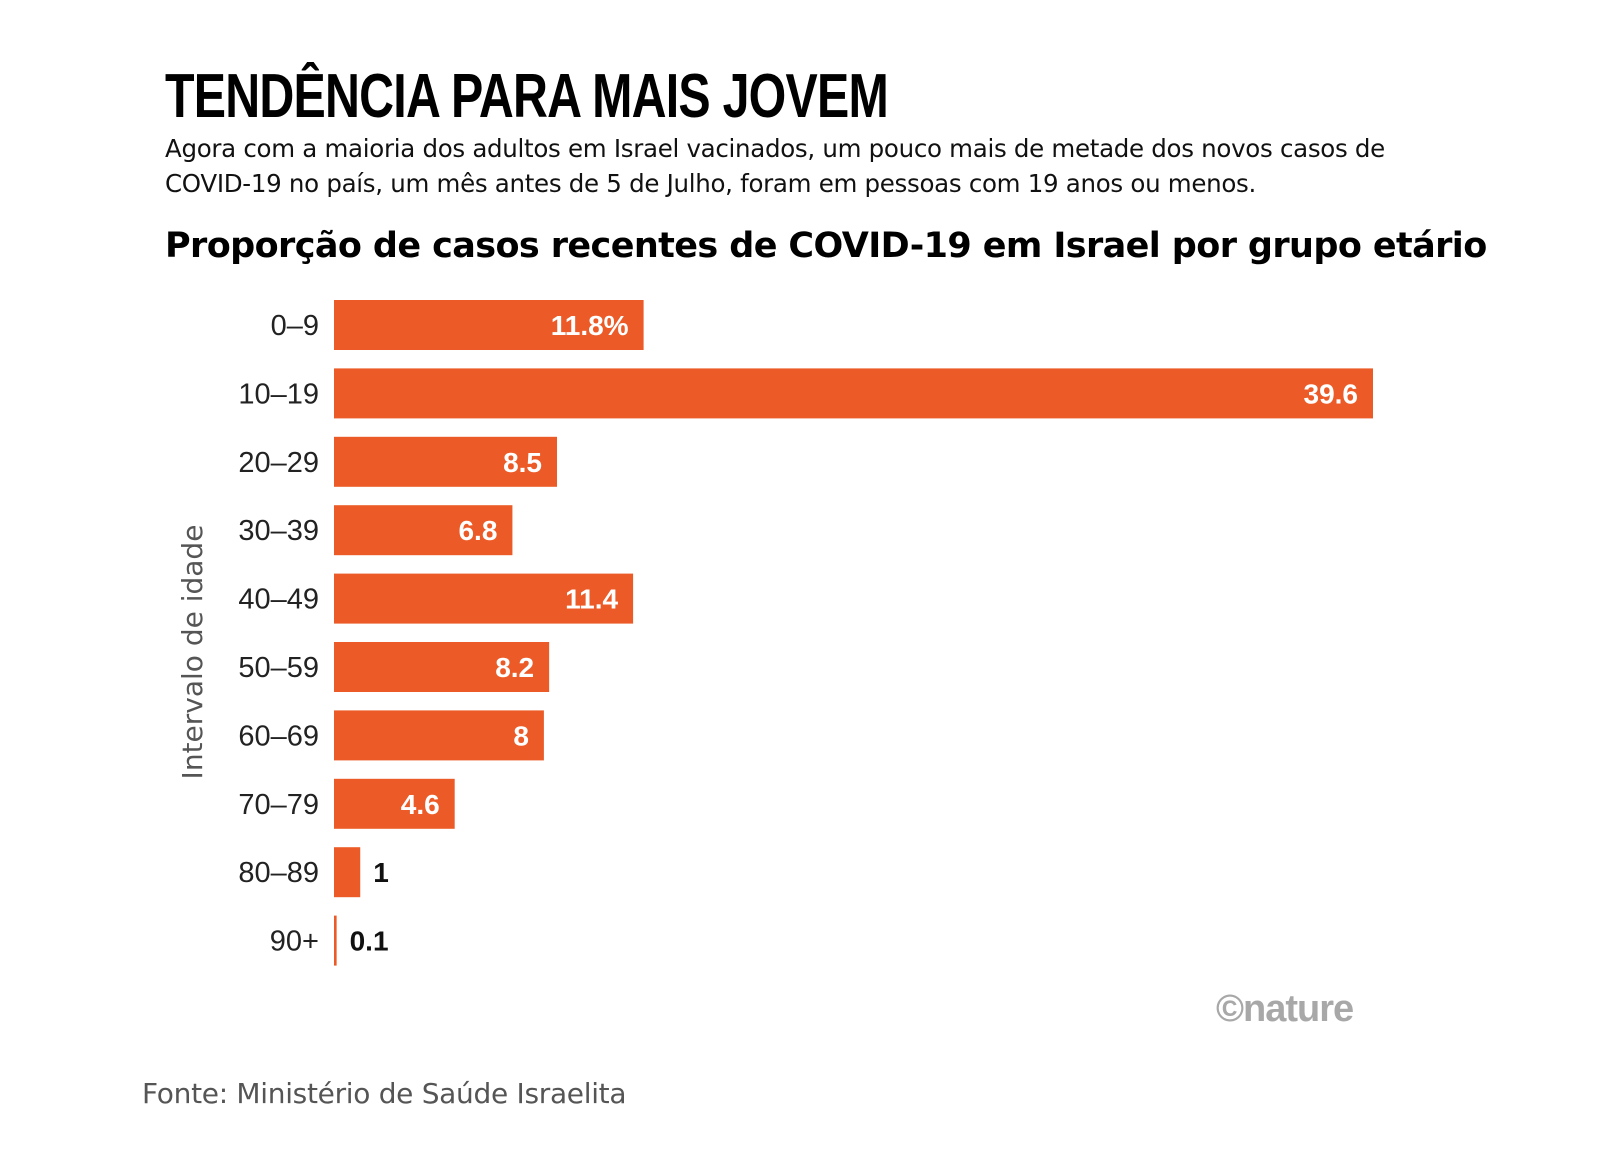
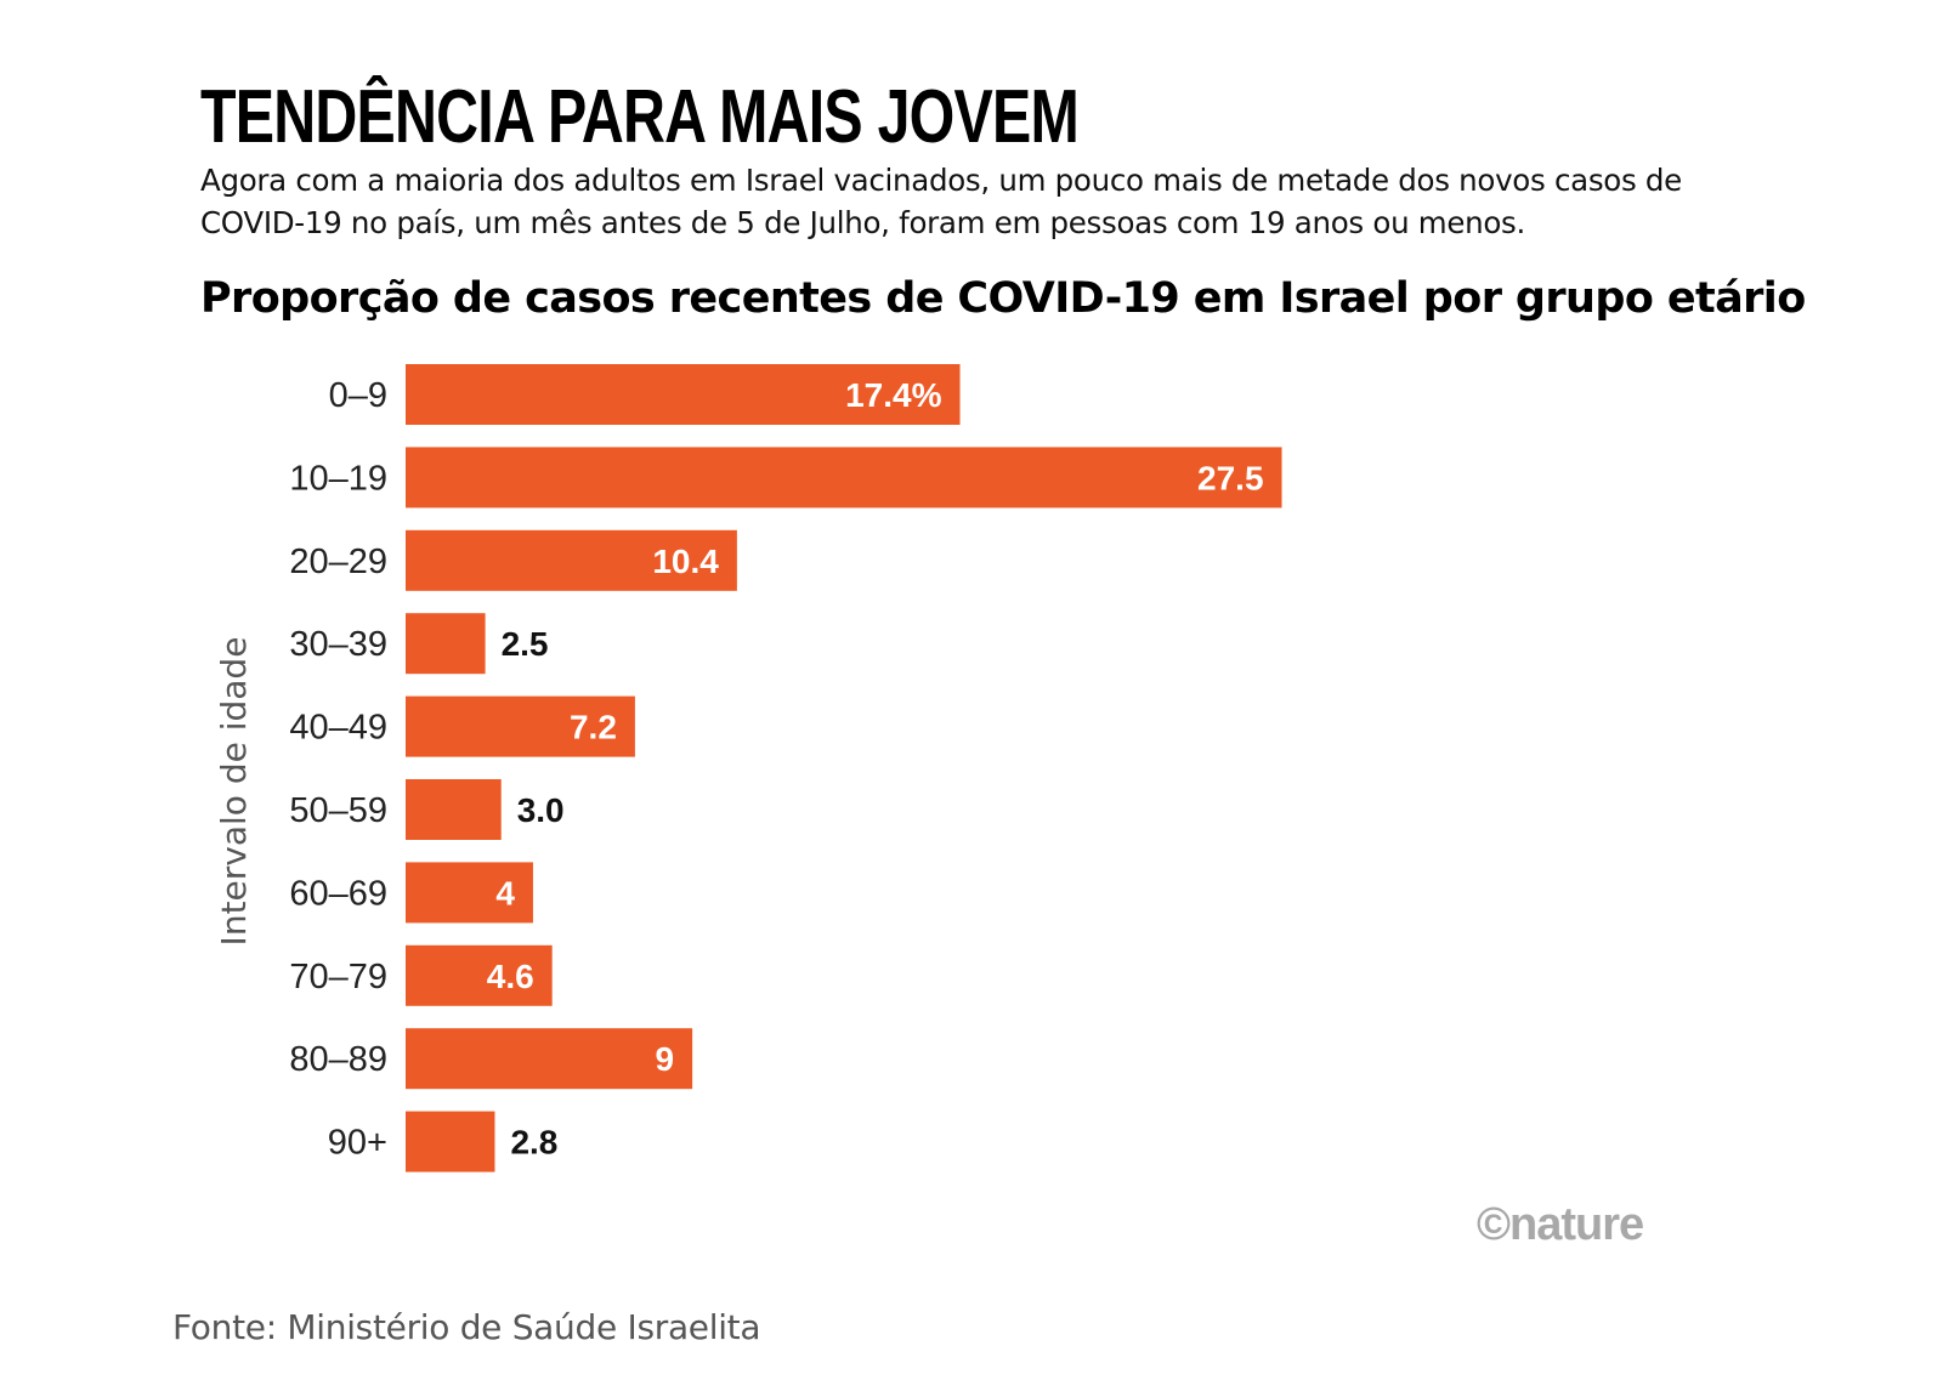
0–9: 11.8% -> 17.4%
10–19: 39.6 -> 27.5
20–29: 8.5 -> 10.4
30–39: 6.8 -> 2.5
40–49: 11.4 -> 7.2
50–59: 8.2 -> 3.0
60–69: 8 -> 4
80–89: 1 -> 9
90+: 0.1 -> 2.8
